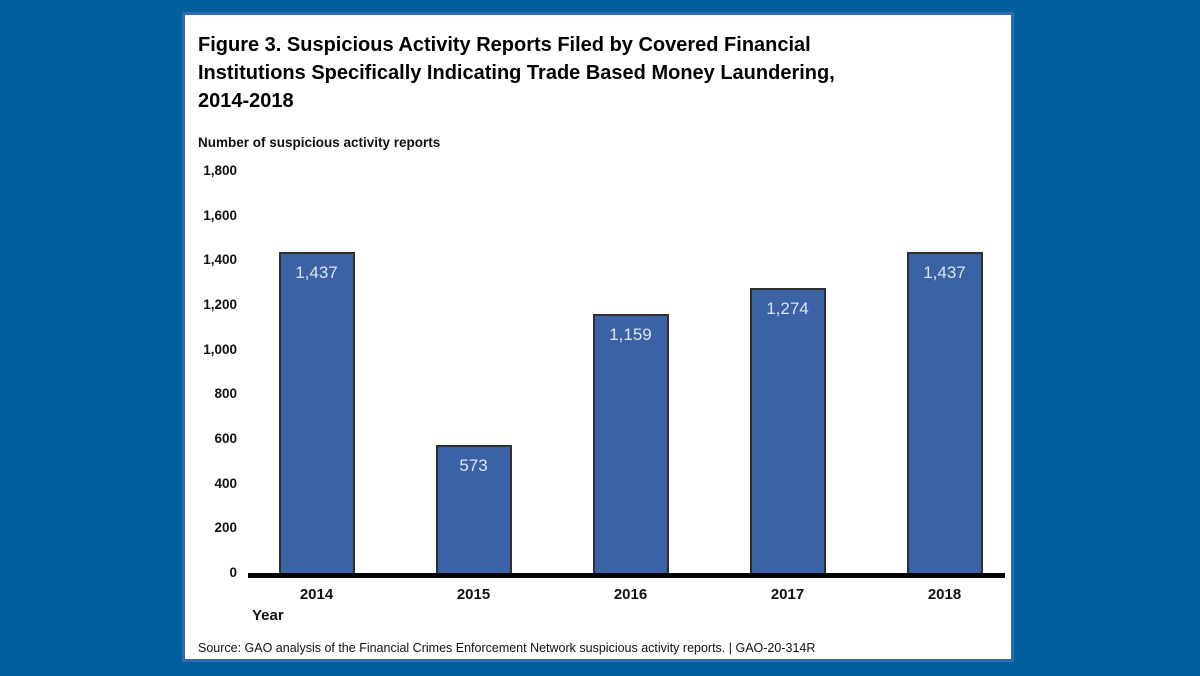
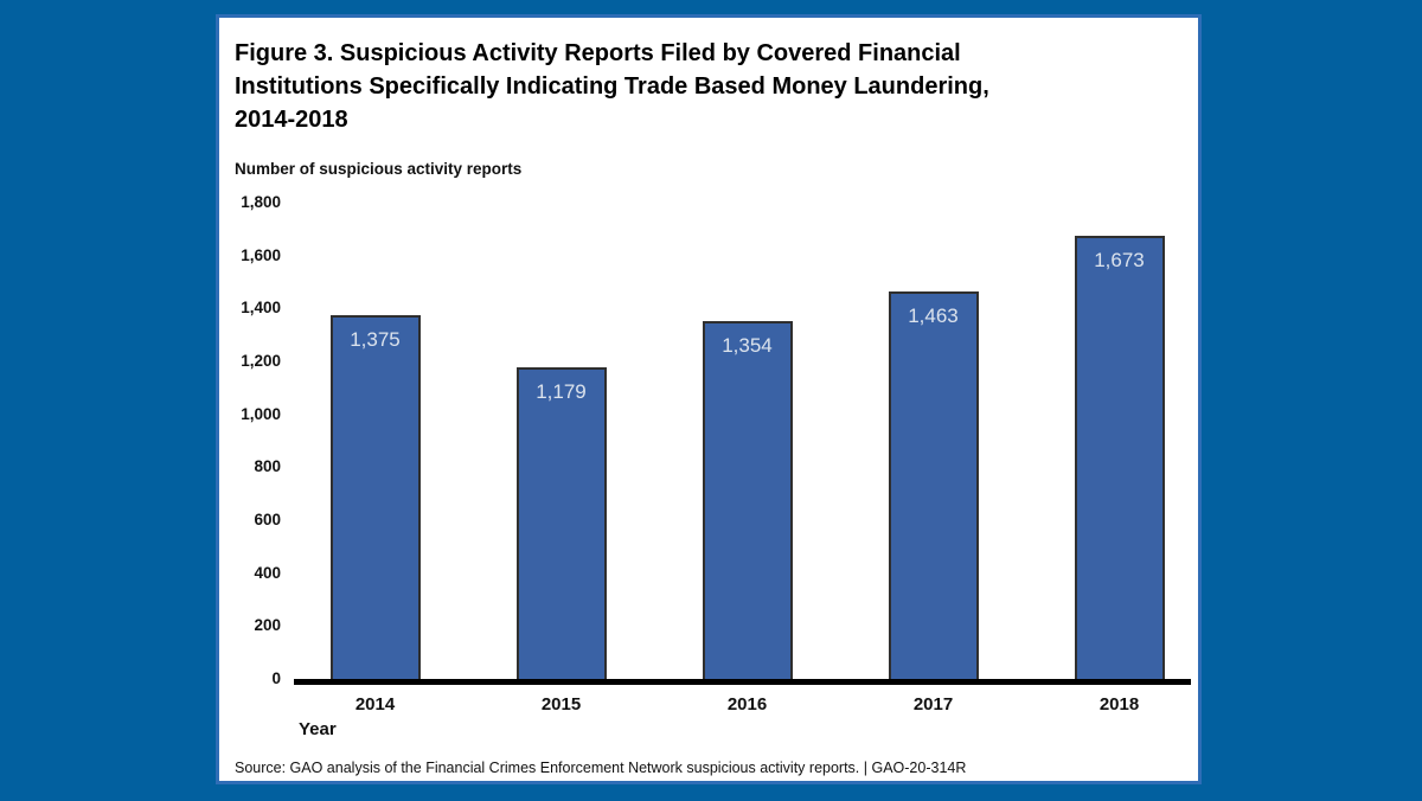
2014: 1,437 -> 1,375
2015: 573 -> 1,179
2016: 1,159 -> 1,354
2017: 1,274 -> 1,463
2018: 1,437 -> 1,673
